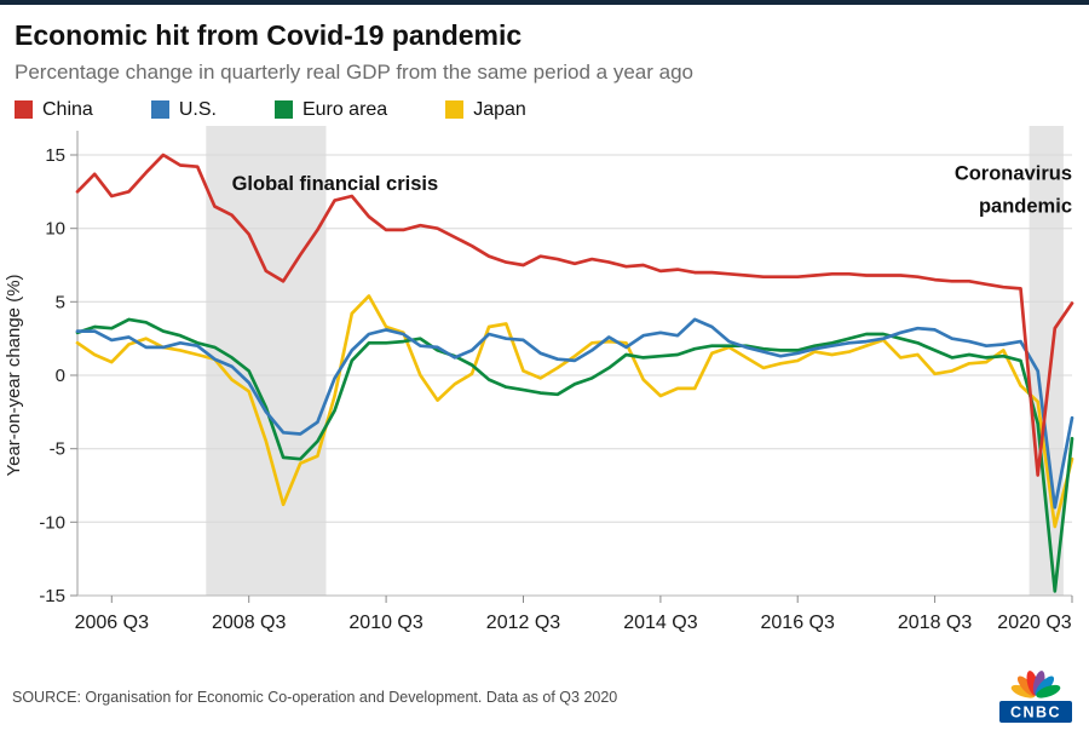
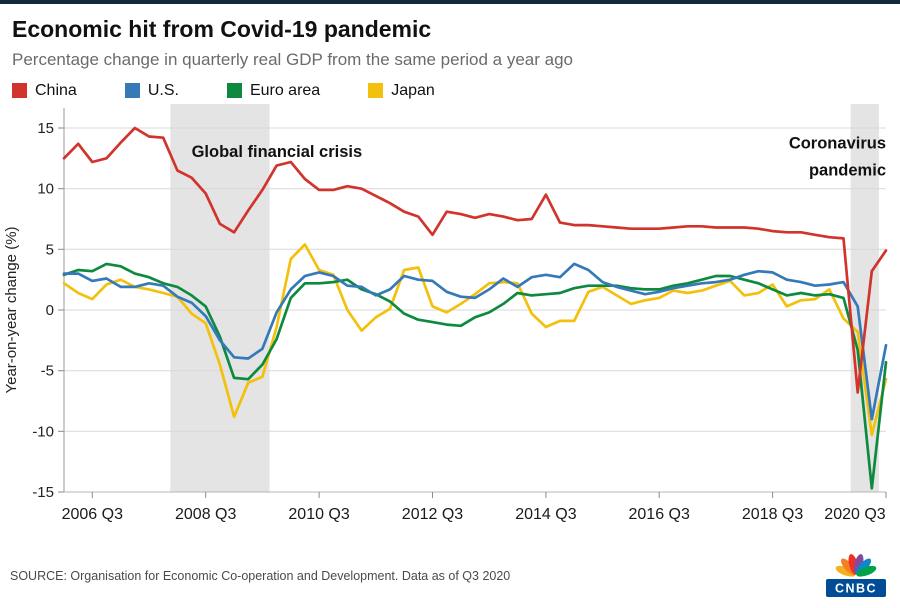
China/2012 Q3: 7.5 -> 6.2
China/2014 Q3: 7.1 -> 9.5
Japan/2018 Q3: 0.1 -> 2.1
